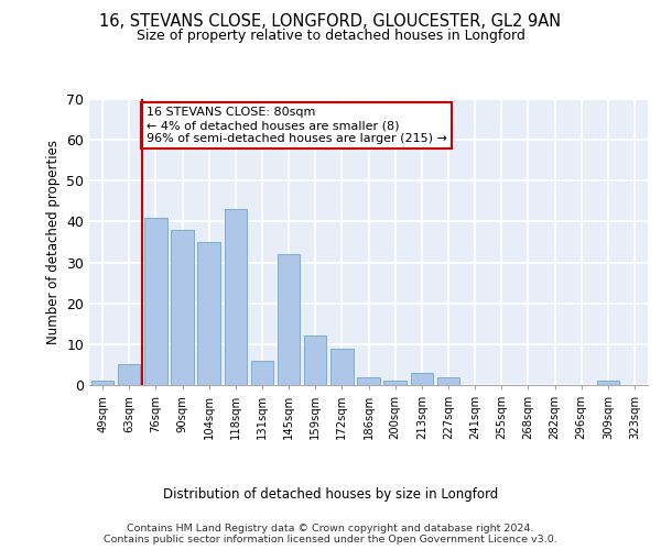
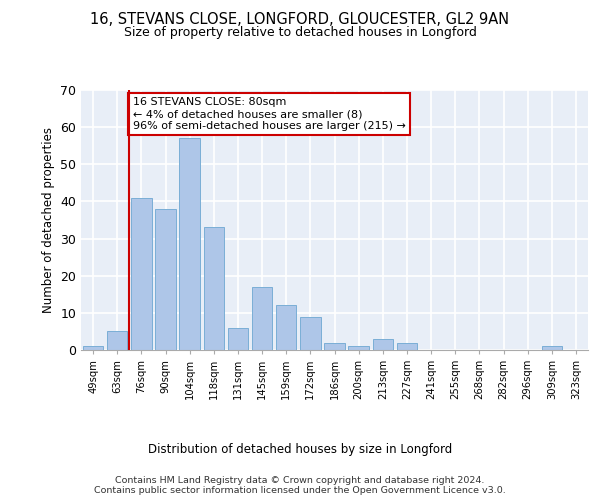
104sqm: 35 -> 57
118sqm: 43 -> 33
145sqm: 32 -> 17
